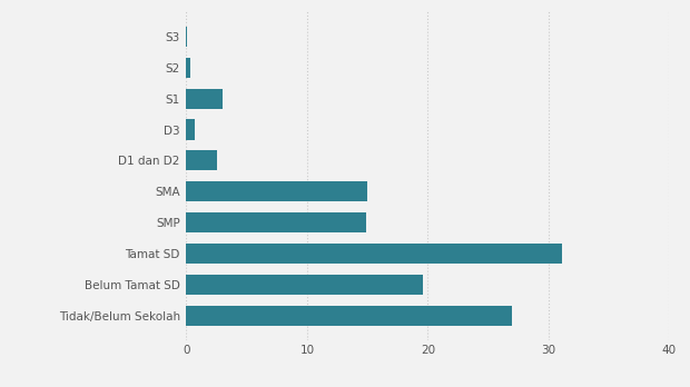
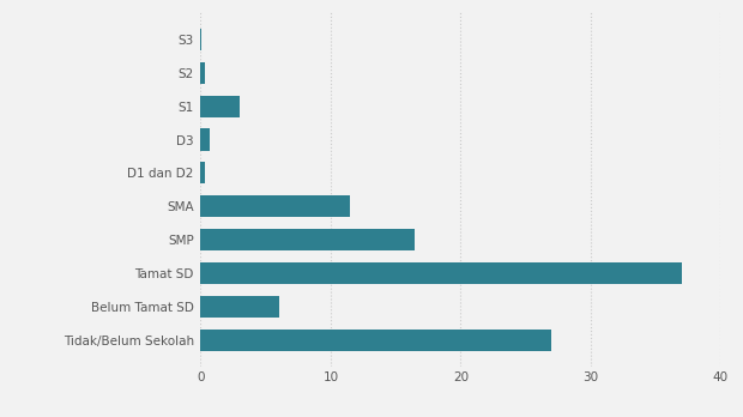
D1 dan D2: 2.5 -> 0.3
SMA: 15.0 -> 11.5
SMP: 14.9 -> 16.5
Tamat SD: 31.1 -> 37.0
Belum Tamat SD: 19.6 -> 6.0
